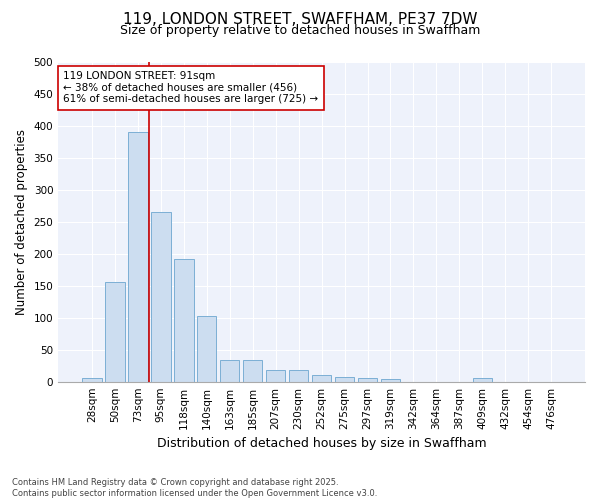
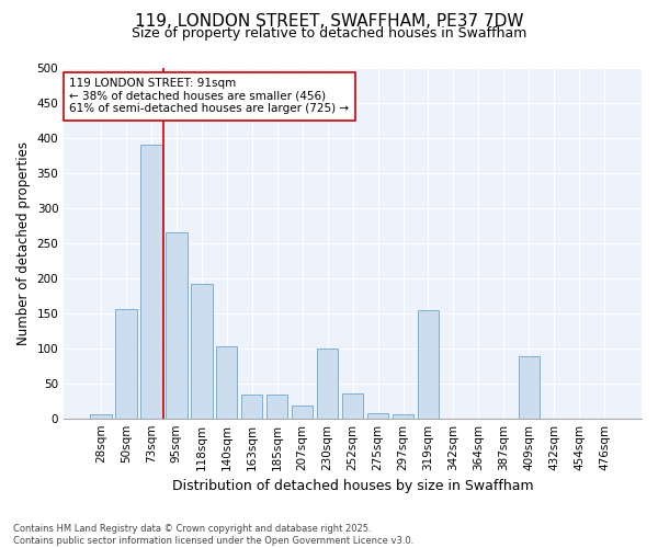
230sqm: 19 -> 100
252sqm: 10 -> 36
319sqm: 4 -> 154
409sqm: 5 -> 88
